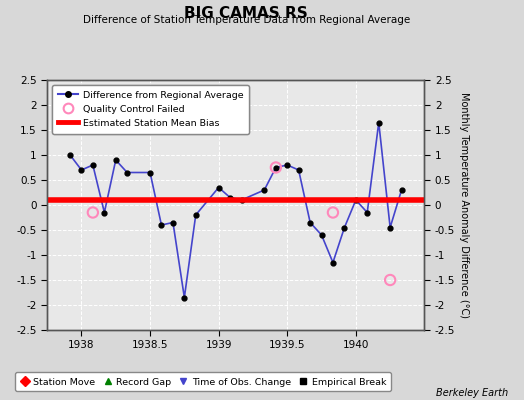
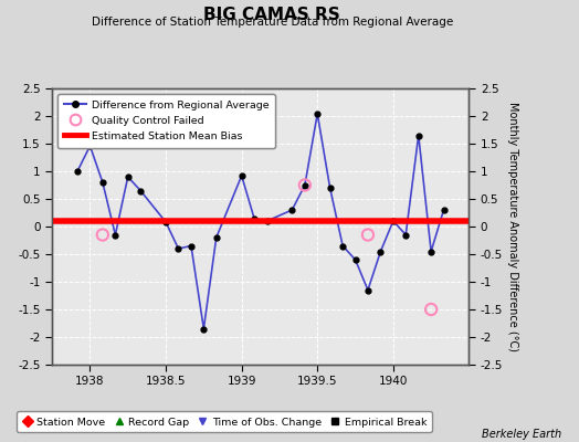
Time of Obs. Change/1938: 0.70 -> 1.46
Time of Obs. Change/1938.5: 0.65 -> 0.08
Time of Obs. Change/1939: 0.35 -> 0.92
Time of Obs. Change/1939.5: 0.80 -> 2.04
